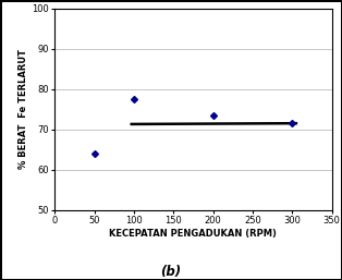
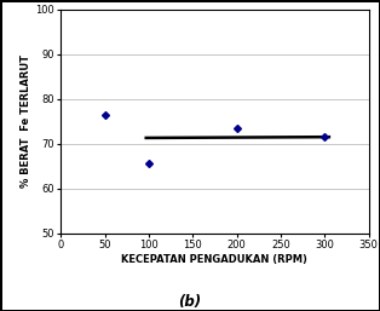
50: 64.0 -> 76.5
100: 77.5 -> 65.5
